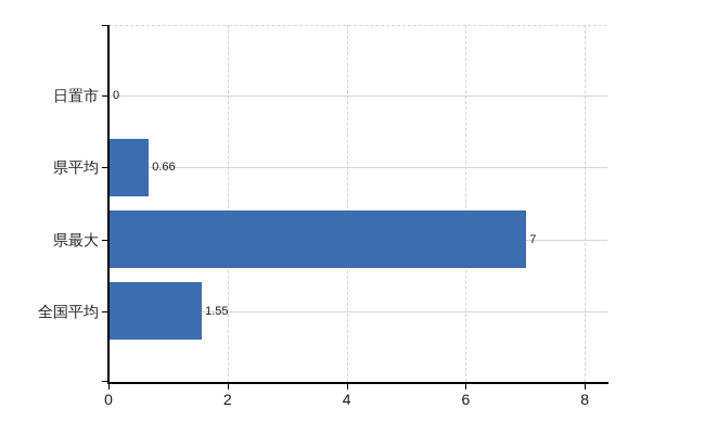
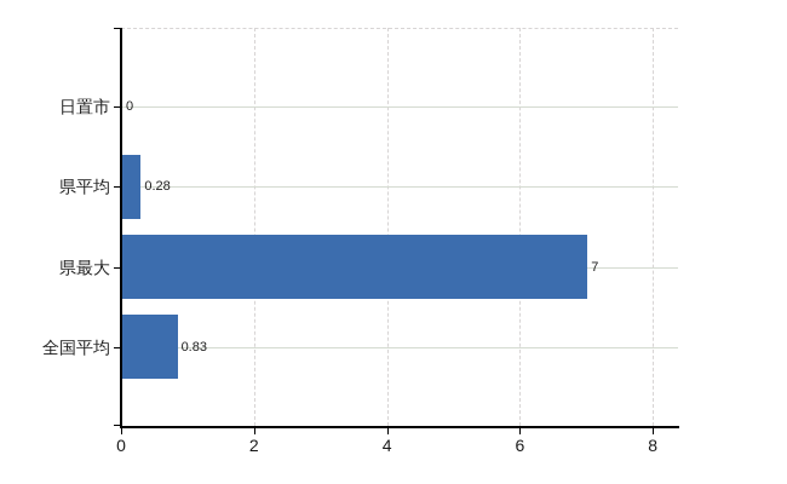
県平均: 0.66 -> 0.28
全国平均: 1.55 -> 0.83
